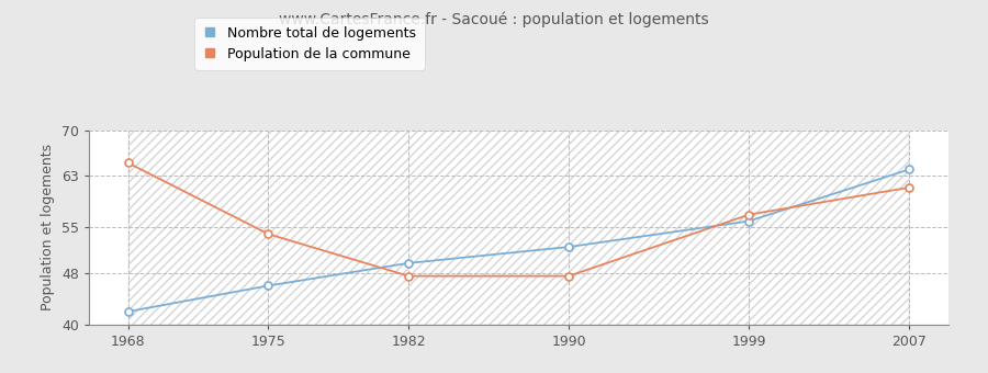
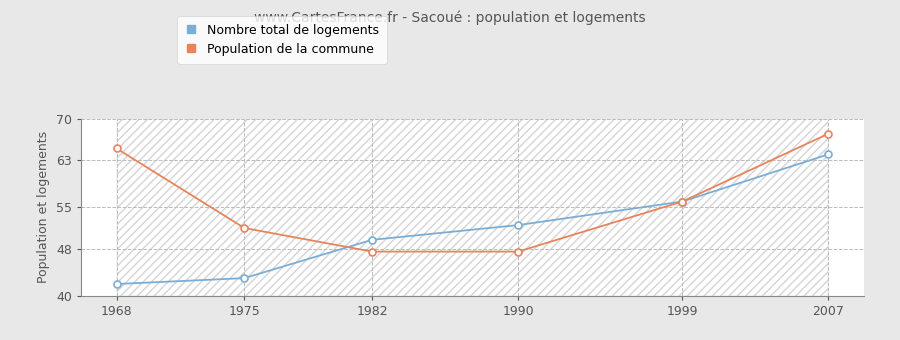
Nombre total de logements/1975: 46.0 -> 43.0
Population de la commune/1975: 54.0 -> 51.5
Population de la commune/1999: 57.0 -> 56.0
Population de la commune/2007: 61.2 -> 67.5
